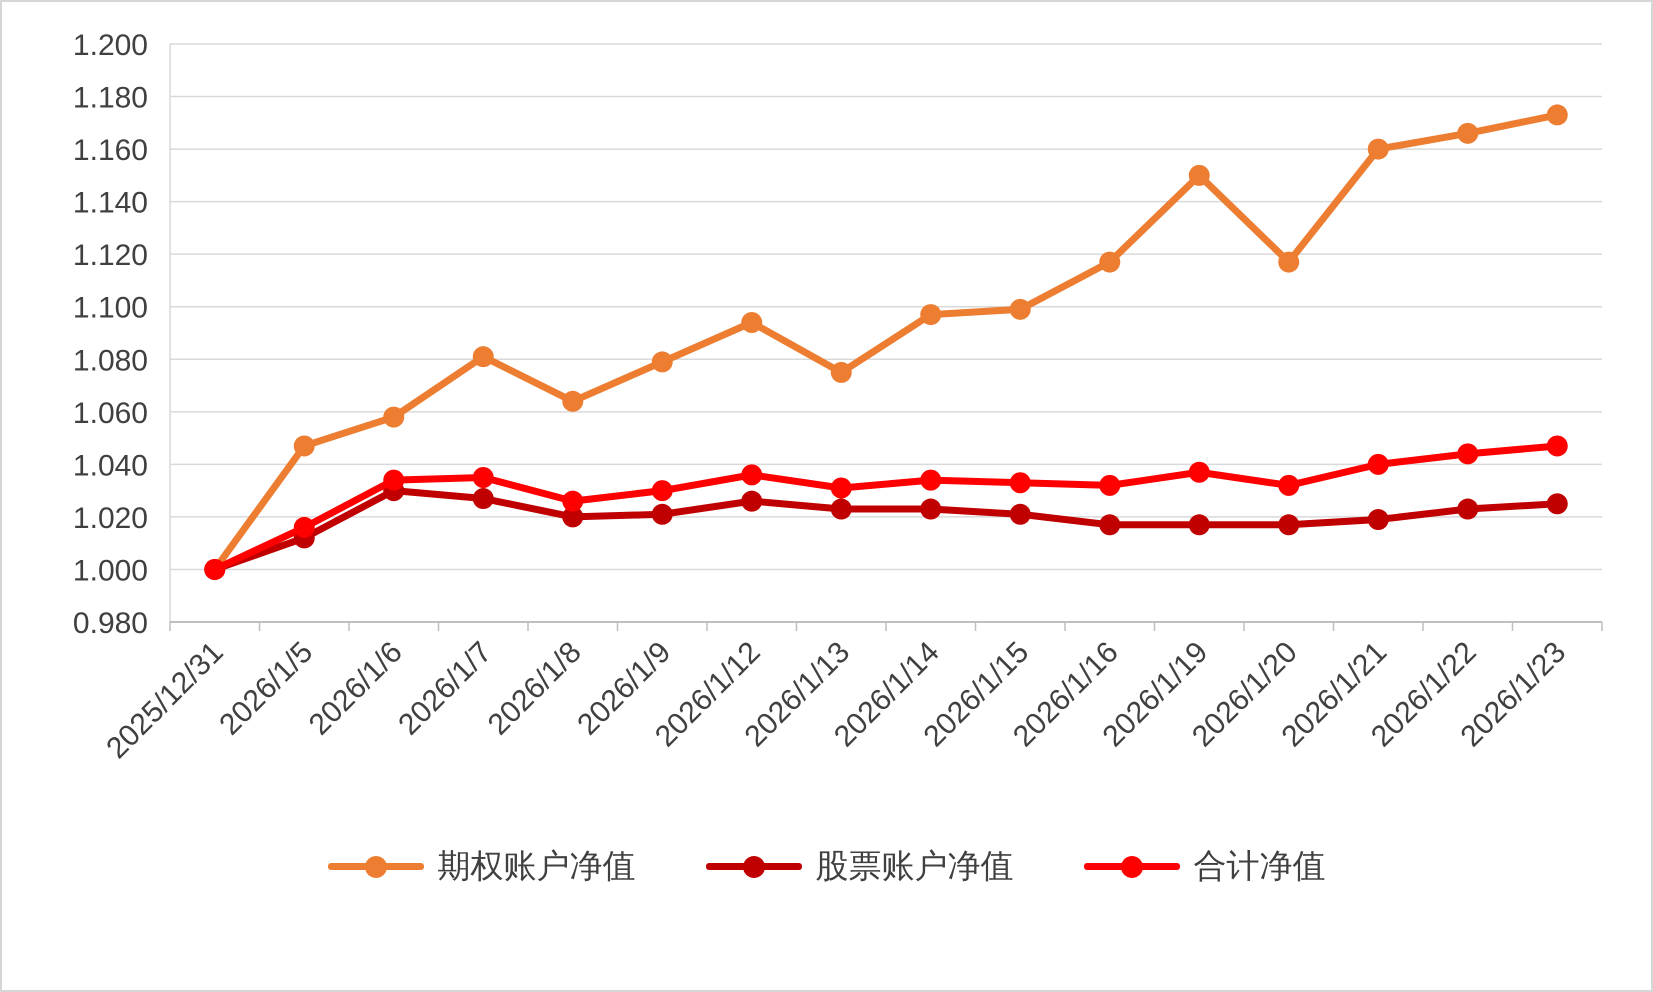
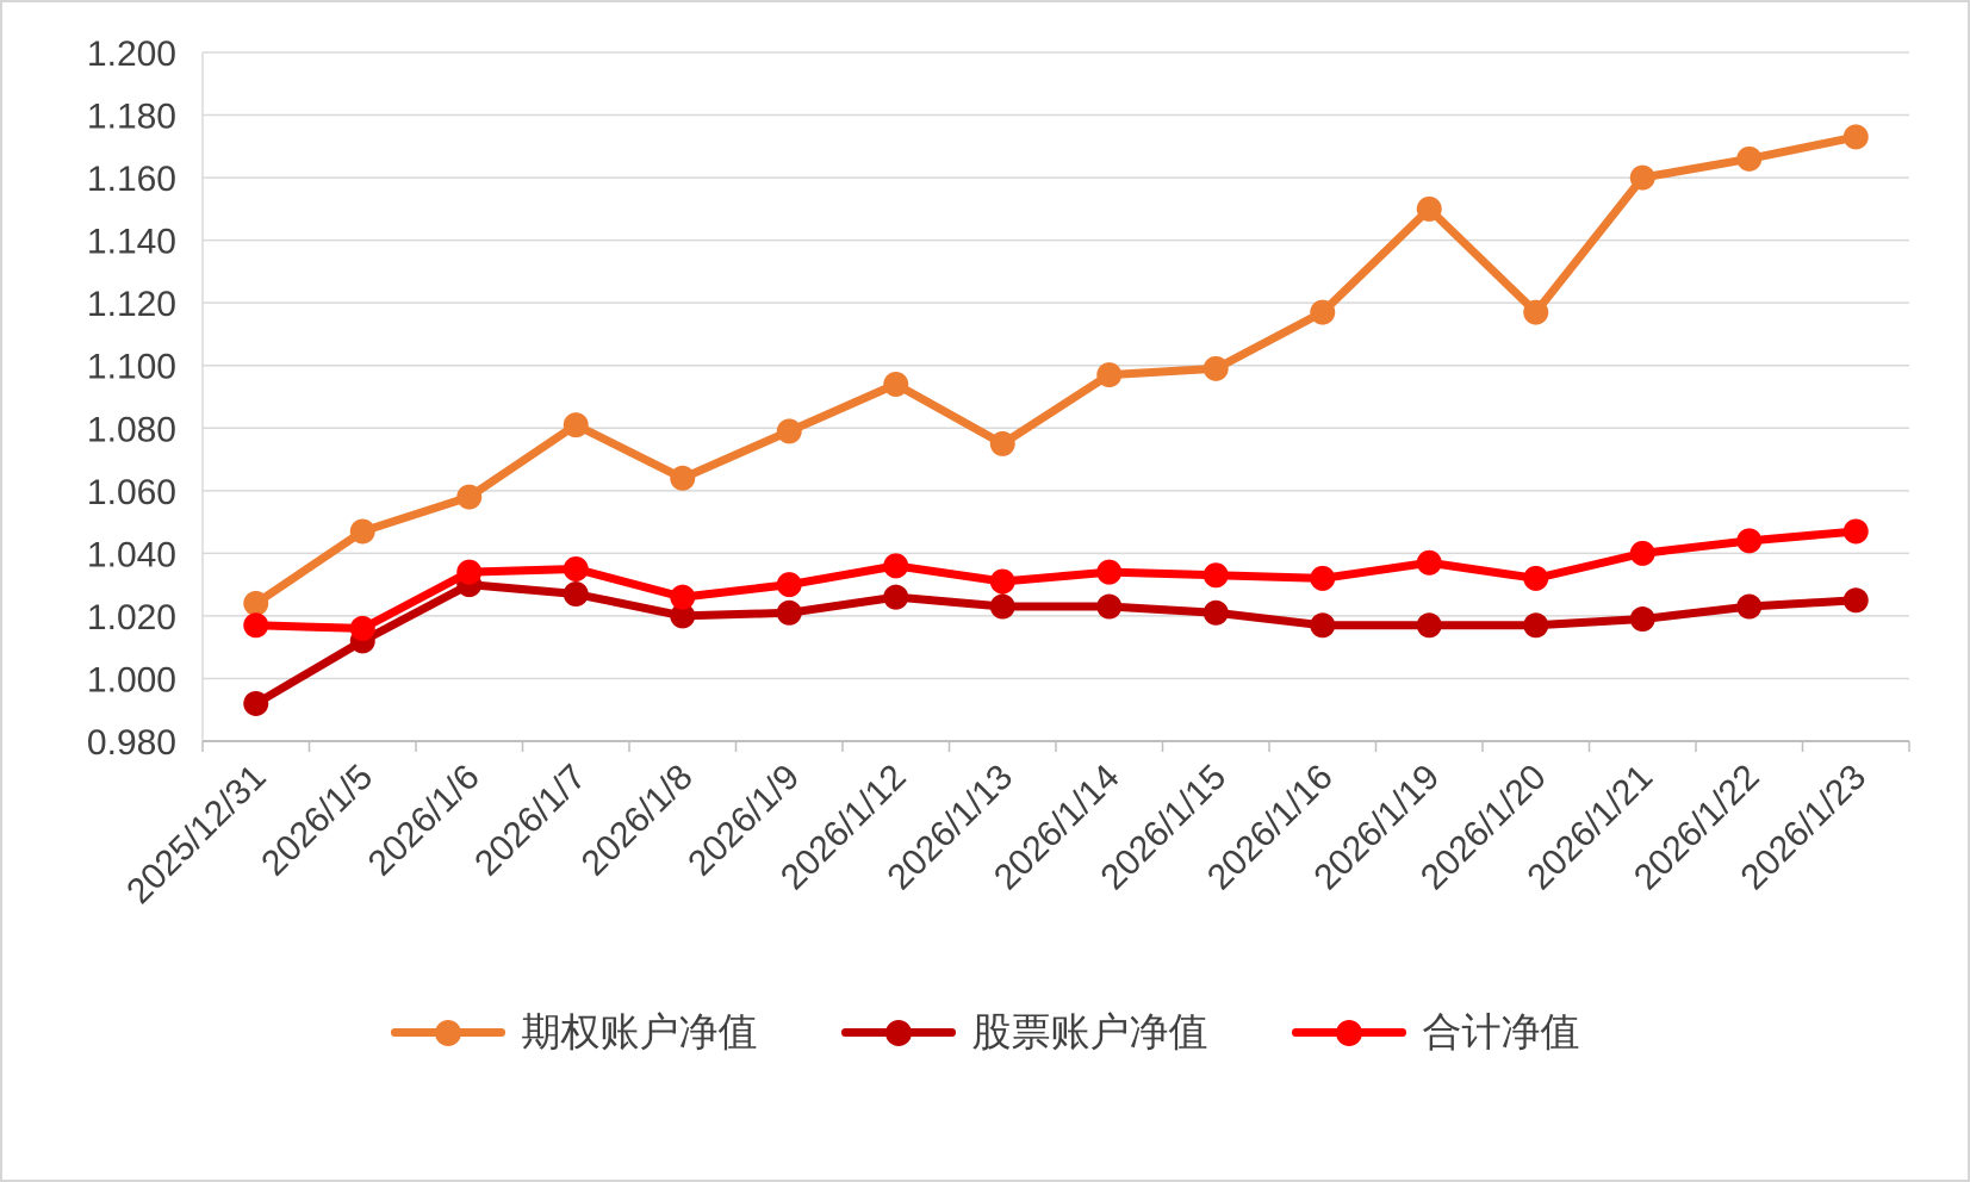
期权账户净值/2025/12/31: 1.000 -> 1.024
股票账户净值/2025/12/31: 1.000 -> 0.992
合计净值/2025/12/31: 1.000 -> 1.017
